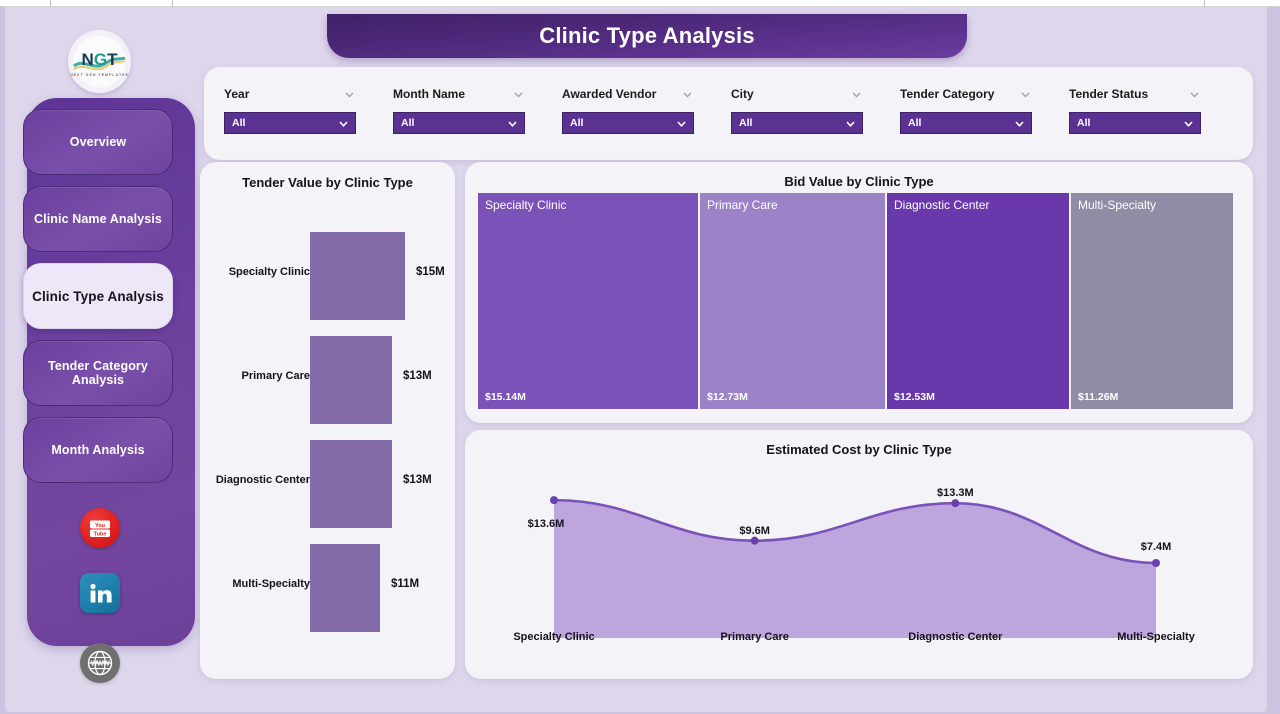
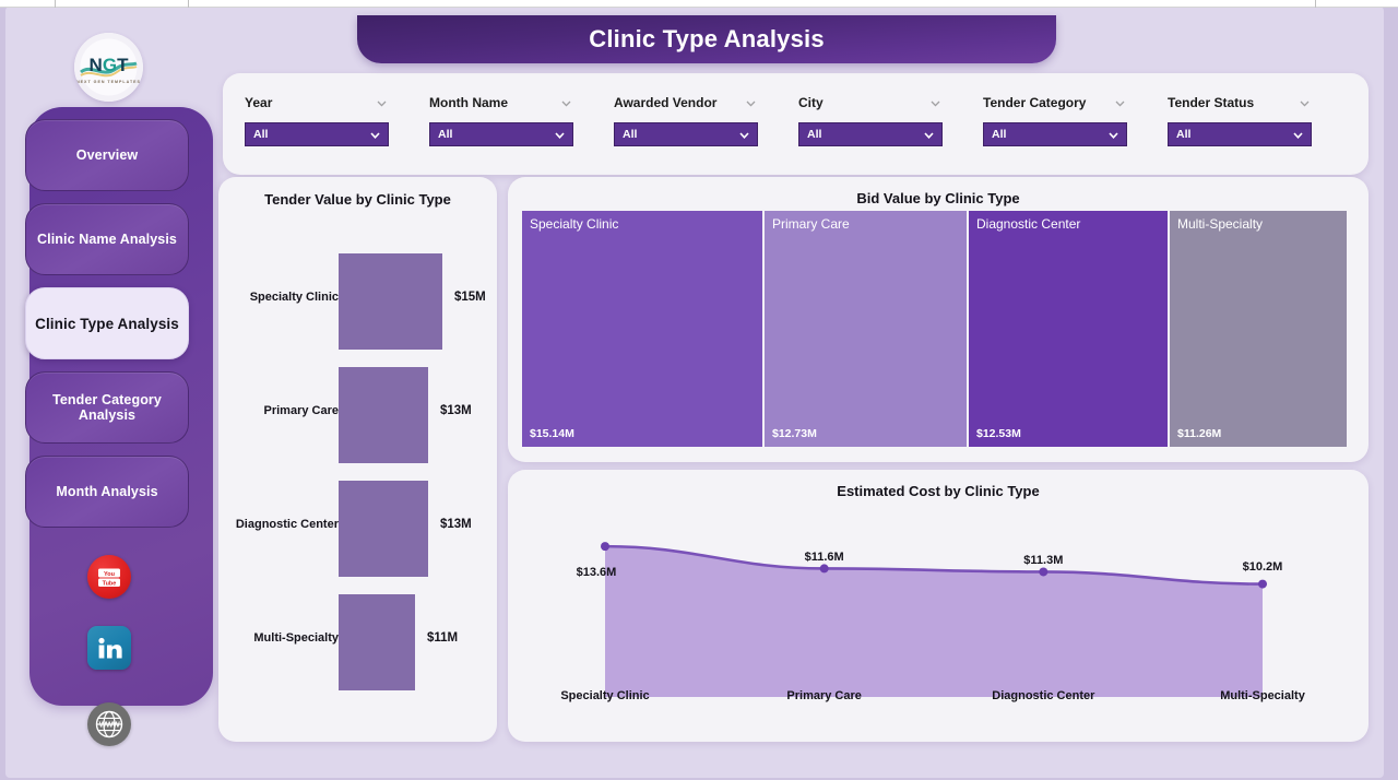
Estimated Cost by Clinic Type/Primary Care: $9.6M -> $11.6M
Estimated Cost by Clinic Type/Diagnostic Center: $13.3M -> $11.3M
Estimated Cost by Clinic Type/Multi-Specialty: $7.4M -> $10.2M
